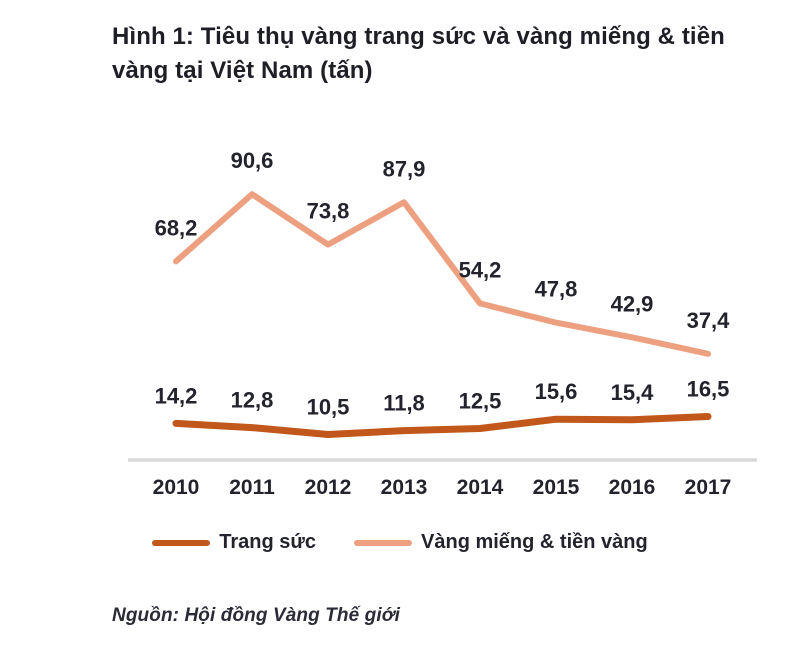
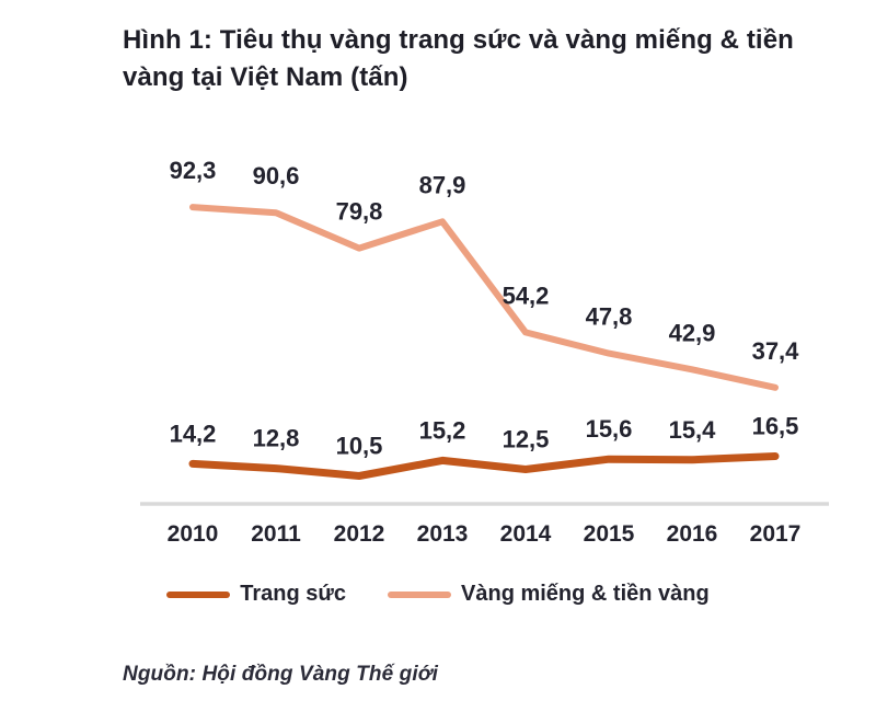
Vàng miếng & tiền vàng/2010: 68,2 -> 92,3
Vàng miếng & tiền vàng/2012: 73,8 -> 79,8
Trang sức/2013: 11,8 -> 15,2
